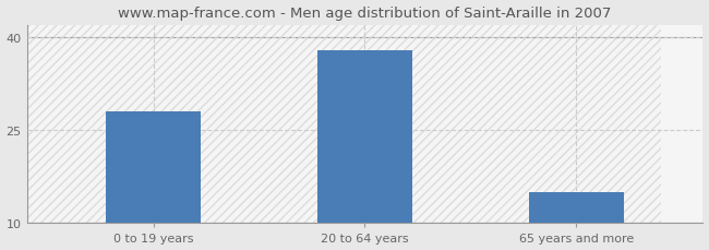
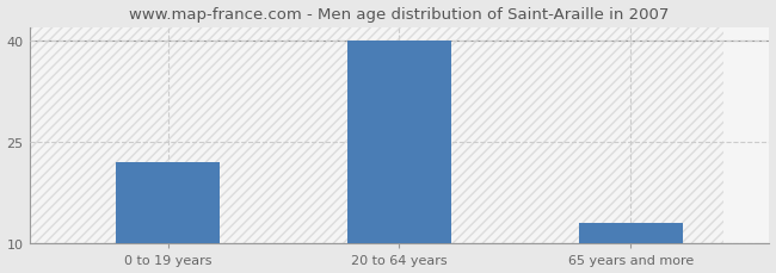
0 to 19 years: 28 -> 22
20 to 64 years: 38 -> 40
65 years and more: 15 -> 13
